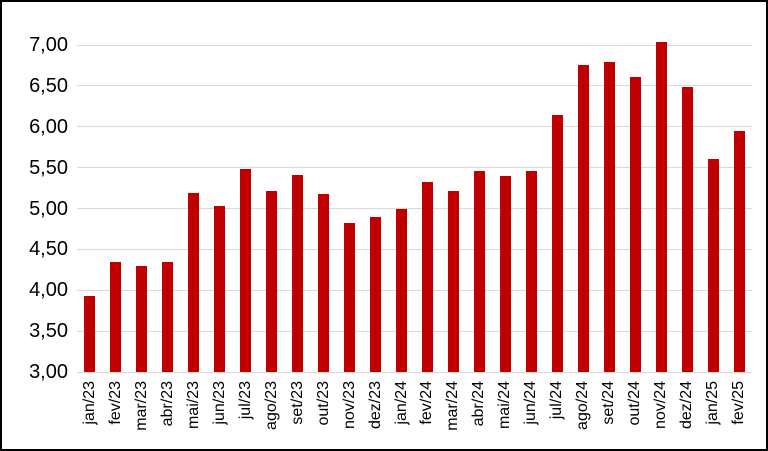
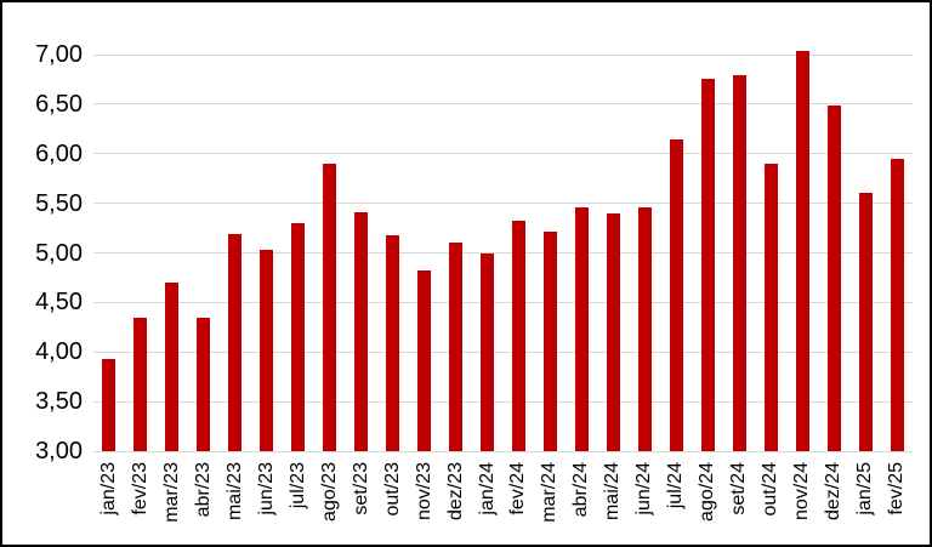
mar/23: 4,3 -> 4,7
jul/23: 5,5 -> 5,3
ago/23: 5,2 -> 5,9
dez/23: 4,9 -> 5,1
out/24: 6,6 -> 5,9
